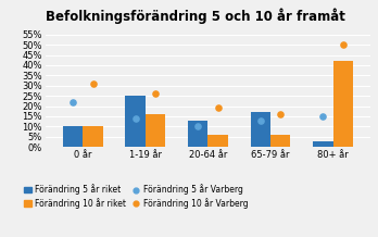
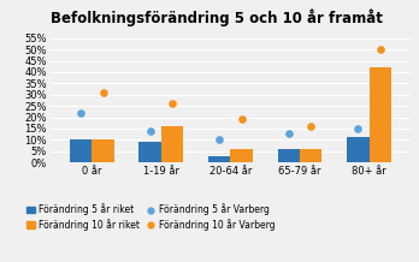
Förändring 5 år riket/1-19 år: 25% -> 9%
Förändring 5 år riket/20-64 år: 13% -> 3%
Förändring 5 år riket/65-79 år: 17% -> 6%
Förändring 5 år riket/80+ år: 3% -> 11%
